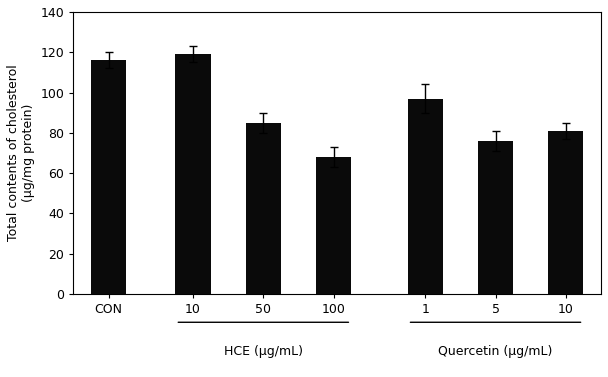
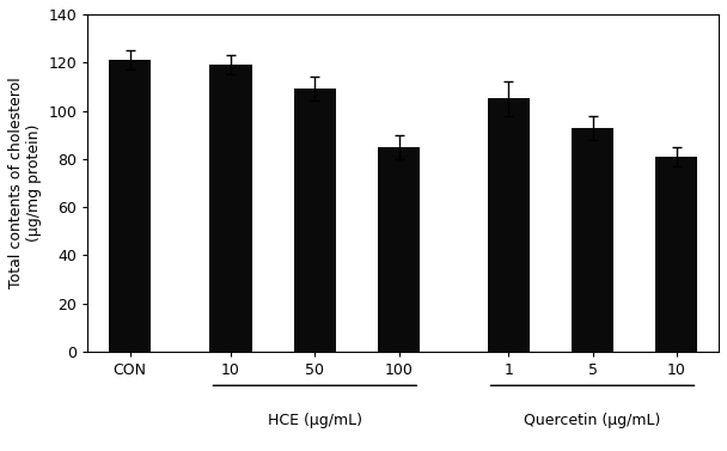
CON: 116 -> 121
50: 85 -> 109
100: 68 -> 85
1: 97 -> 105
5: 76 -> 93
